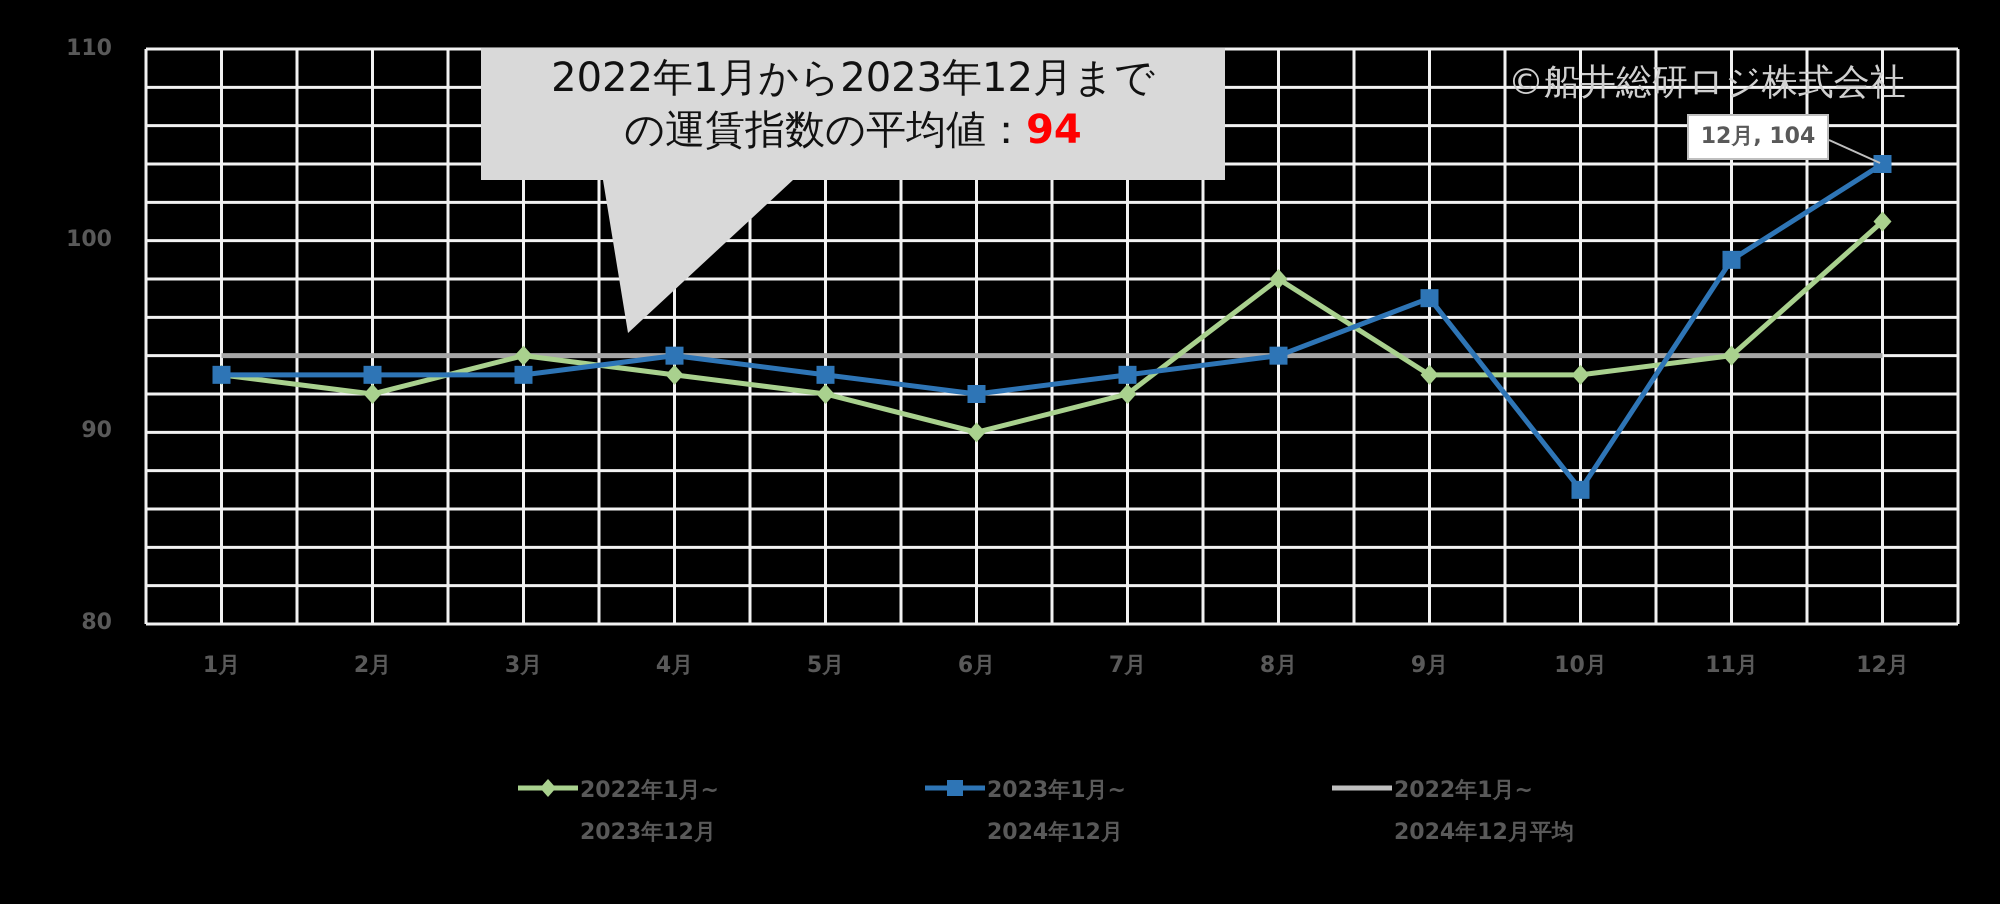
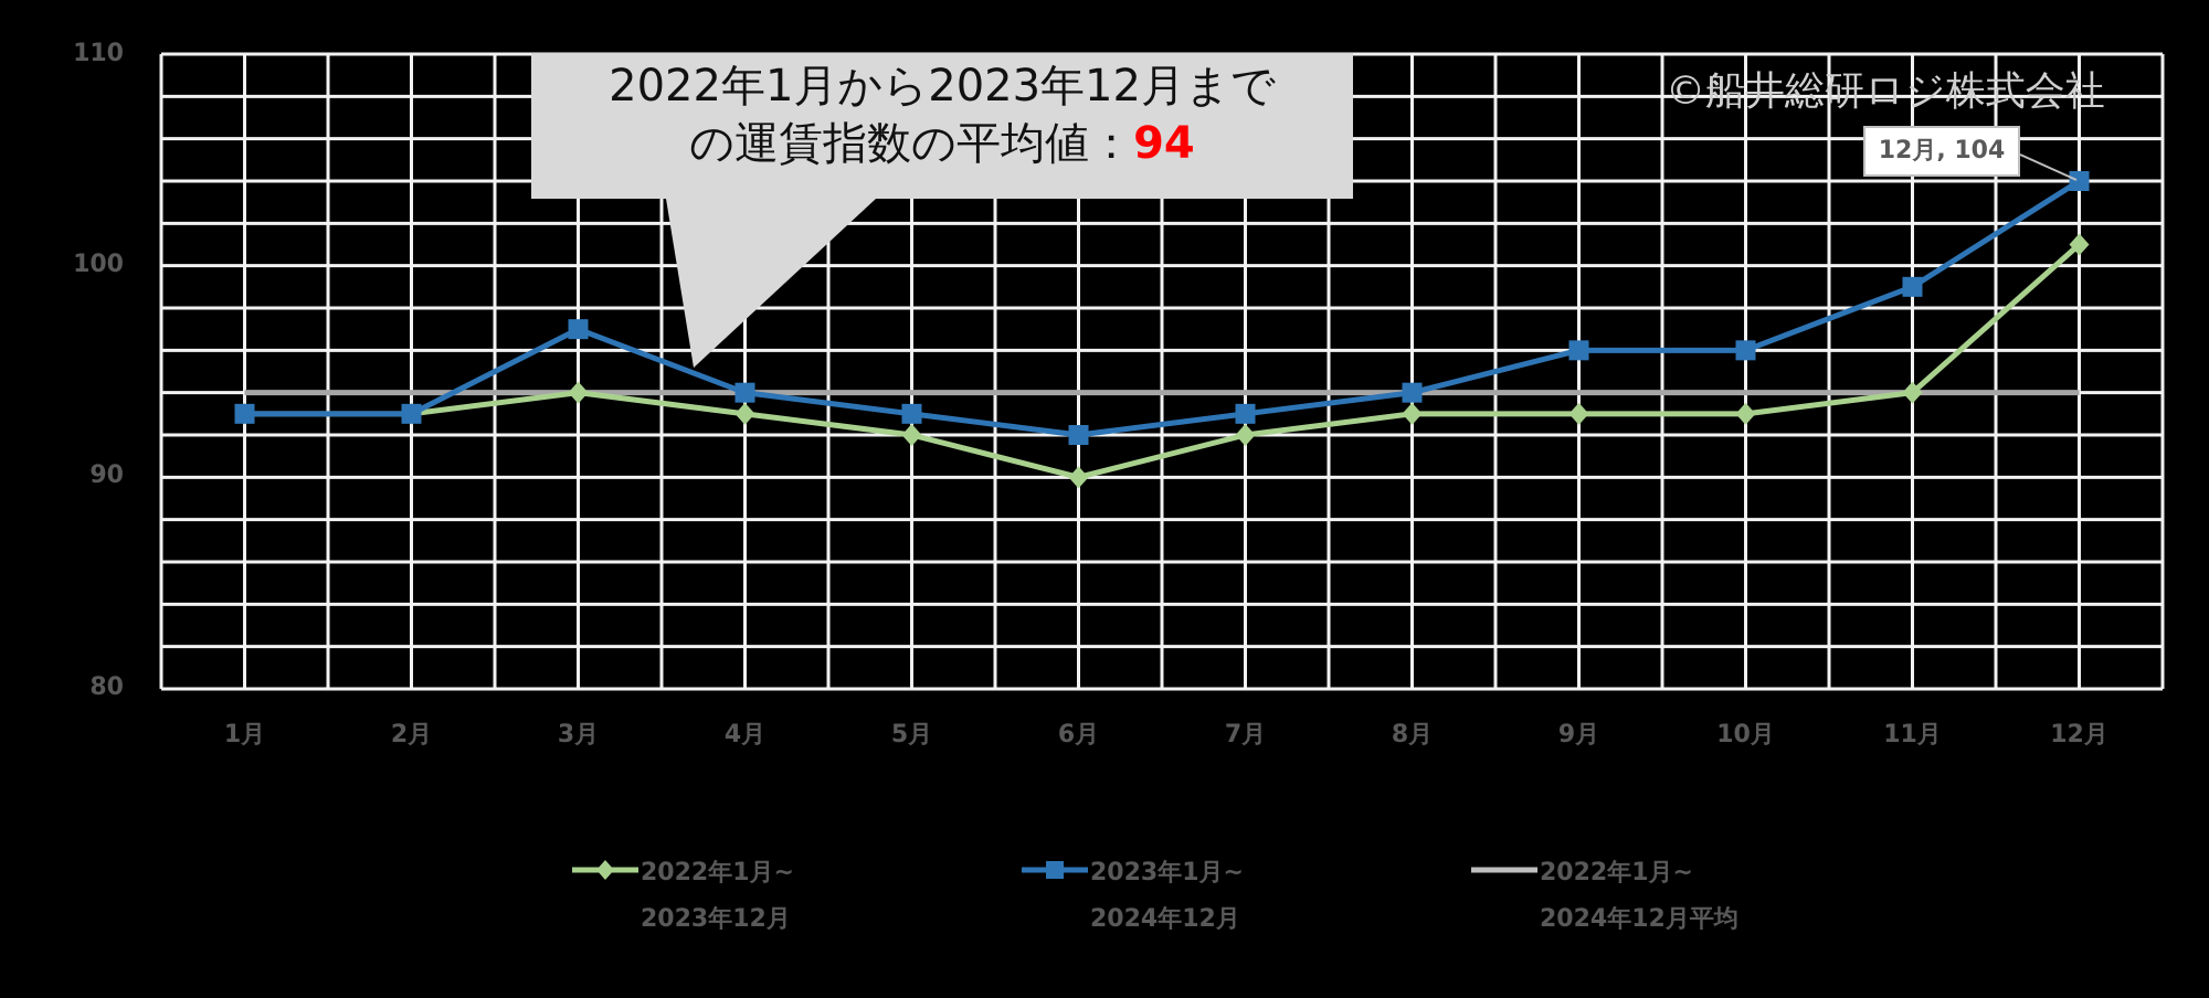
2022年1月~2023年12月/2月: 92 -> 93
2023年1月~2024年12月/3月: 93 -> 97
2022年1月~2023年12月/8月: 98 -> 93
2023年1月~2024年12月/9月: 97 -> 96
2023年1月~2024年12月/10月: 87 -> 96
